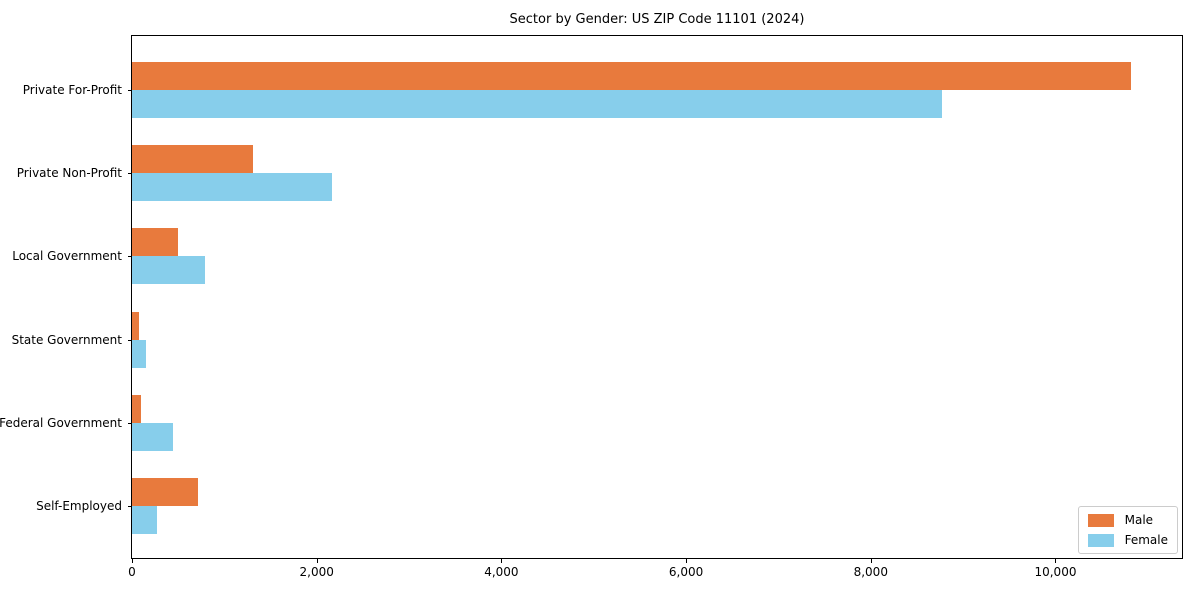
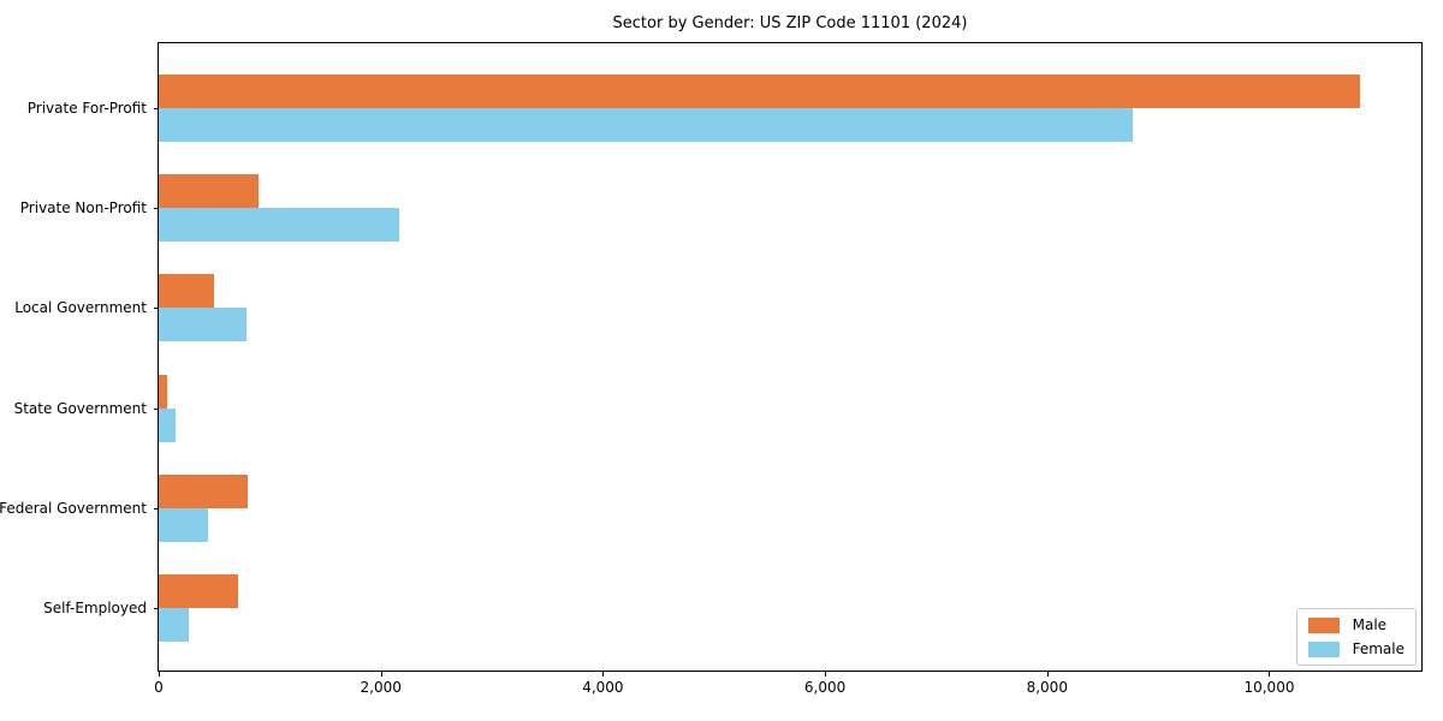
Male/Private Non-Profit: 1300 -> 900
Male/Federal Government: 100 -> 800
